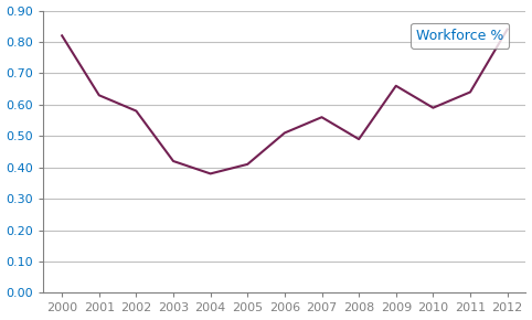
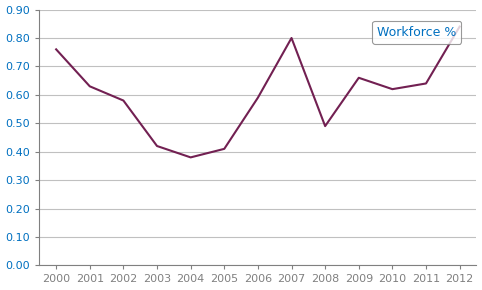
2000: 0.82 -> 0.76
2006: 0.51 -> 0.59
2007: 0.56 -> 0.80
2010: 0.59 -> 0.62
